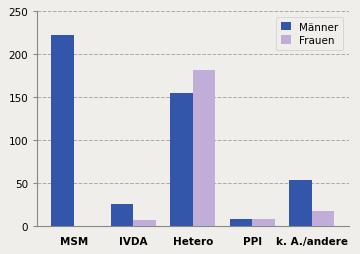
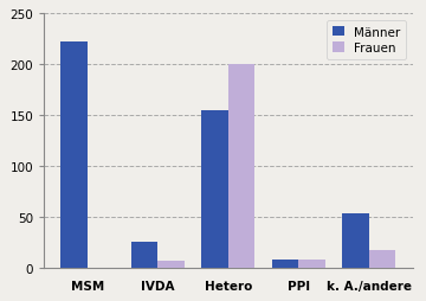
Frauen/Hetero: 182 -> 200
